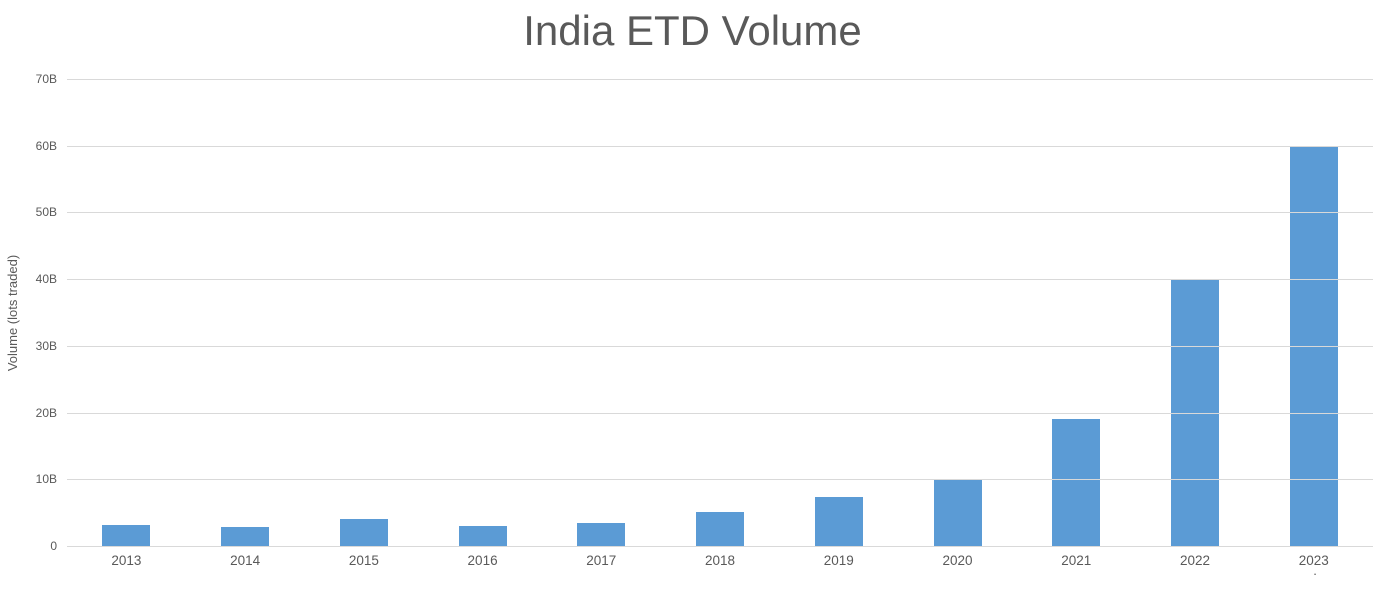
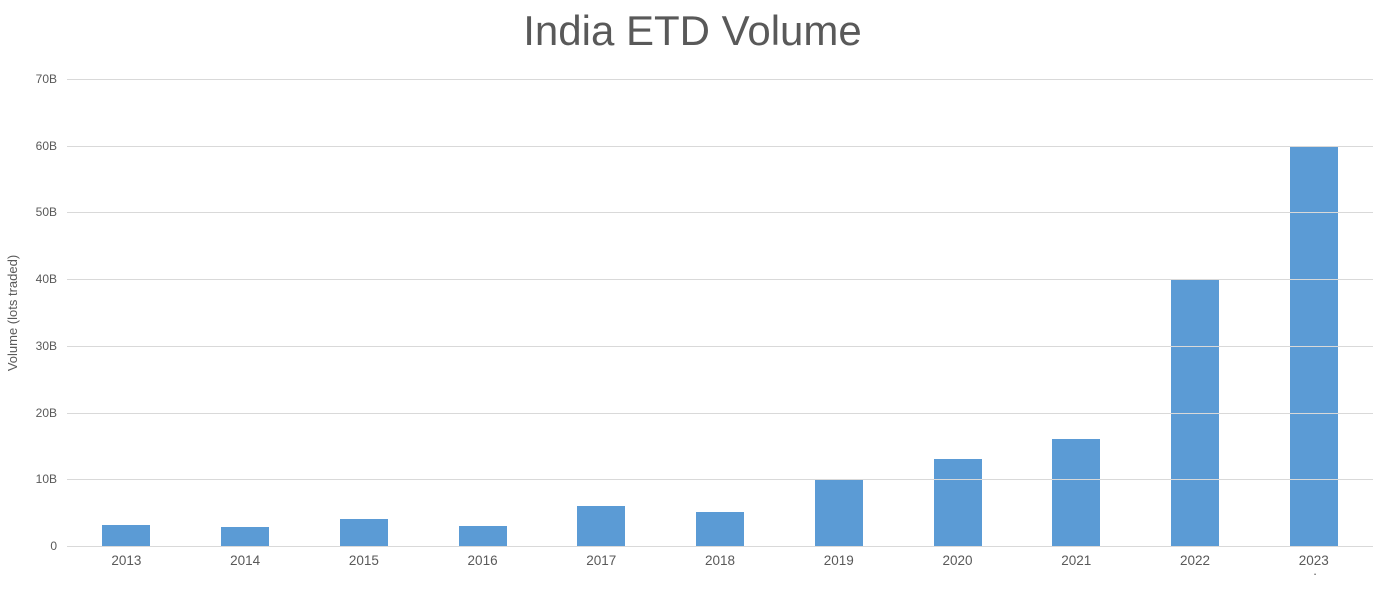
2017: 4B -> 6B
2019: 7B -> 10B
2020: 10B -> 13B
2021: 19B -> 16B
